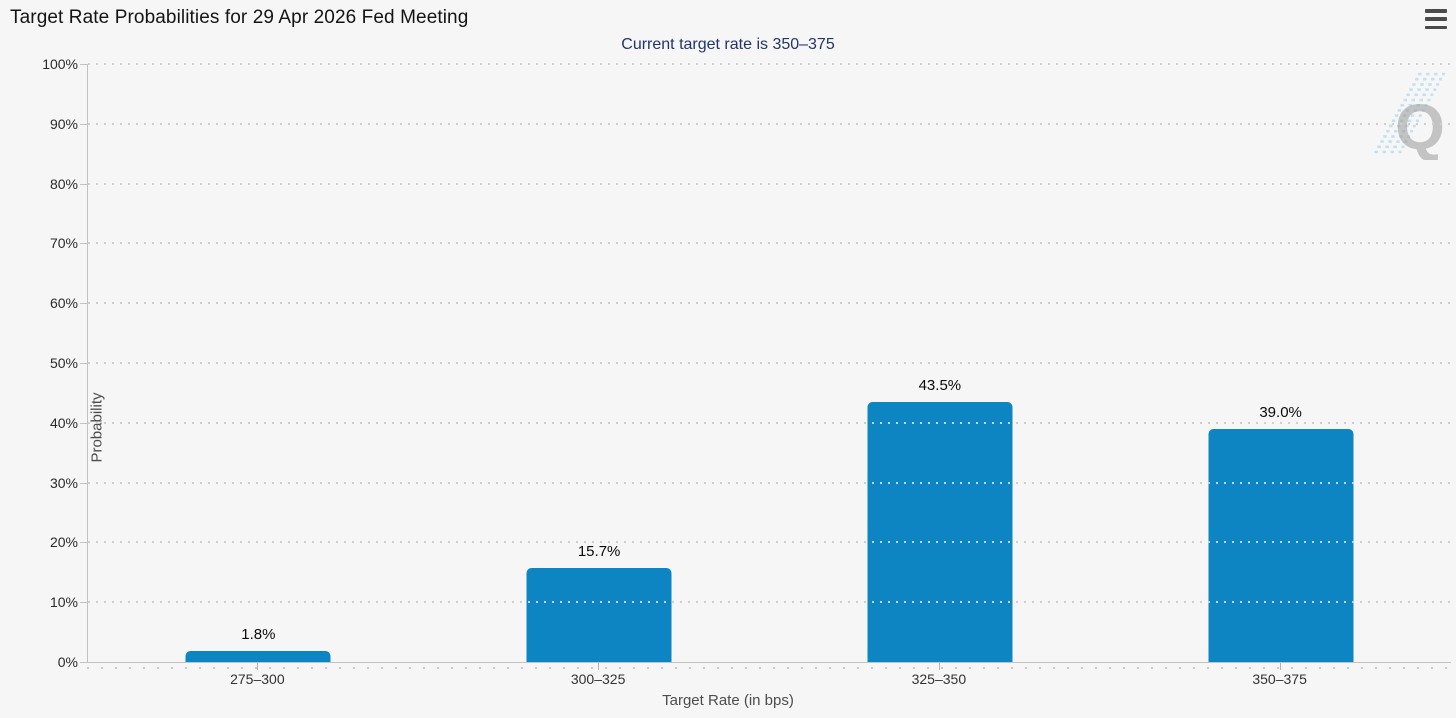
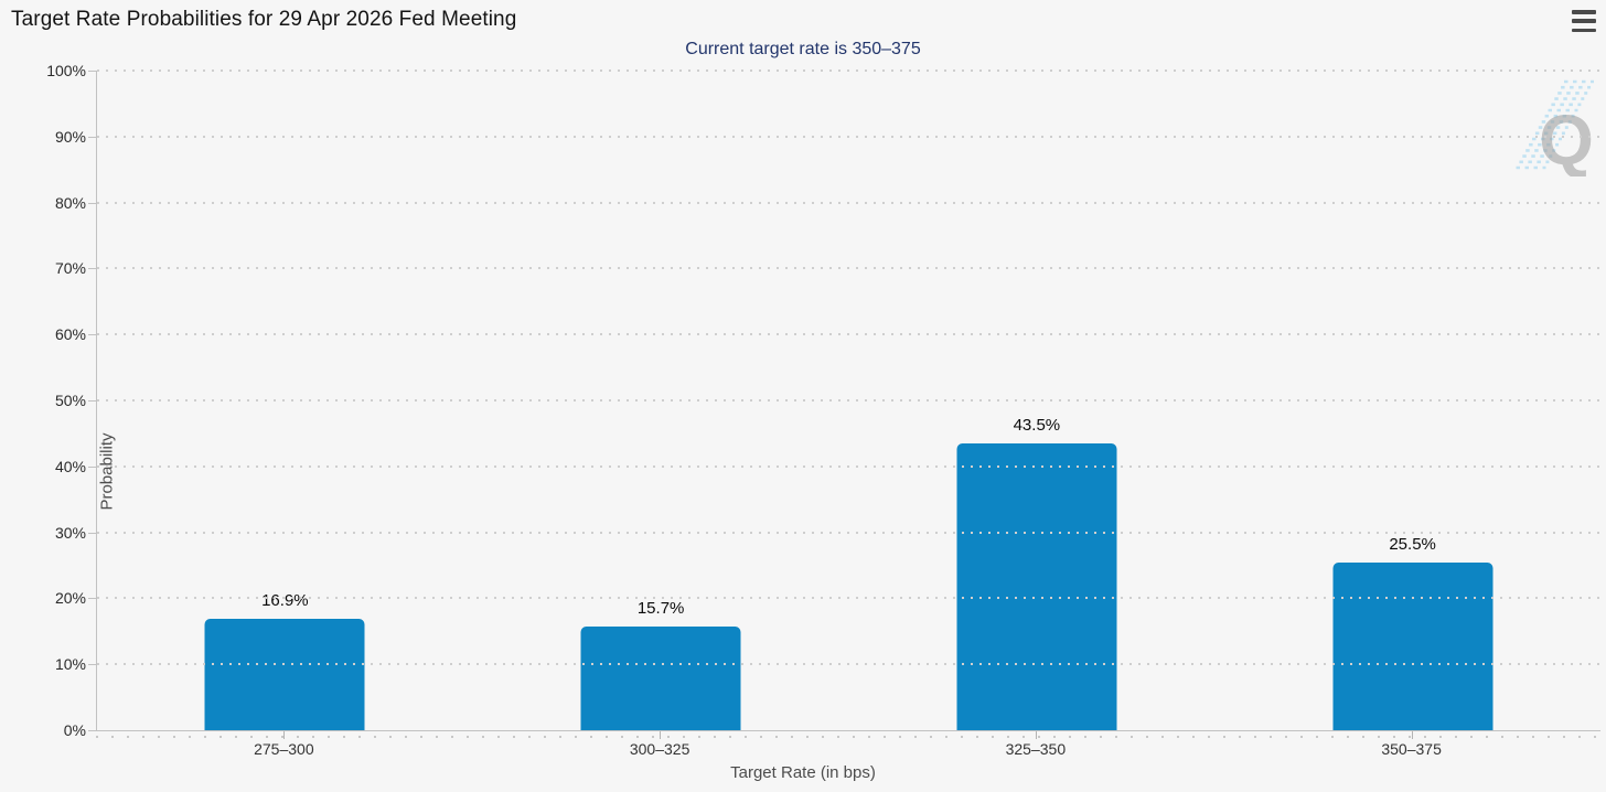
275–300: 1.8% -> 16.9%
350–375: 39.0% -> 25.5%
